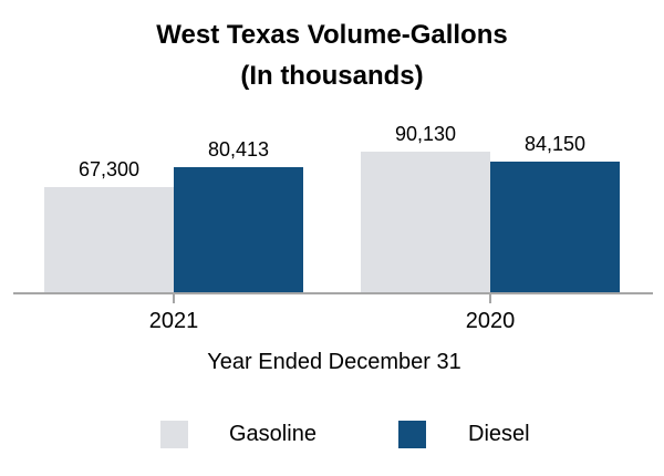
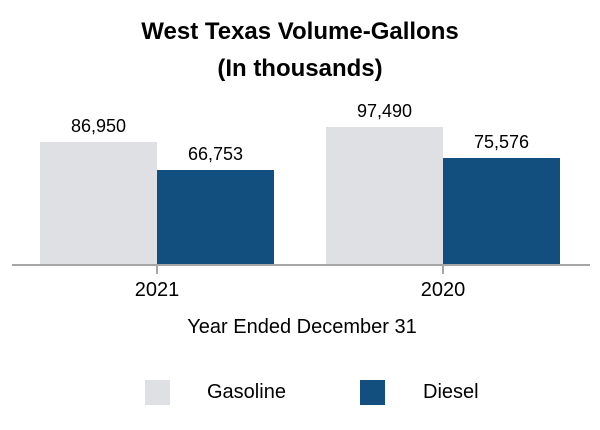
Gasoline/2021: 67,300 -> 86,950
Diesel/2021: 80,413 -> 66,753
Gasoline/2020: 90,130 -> 97,490
Diesel/2020: 84,150 -> 75,576
